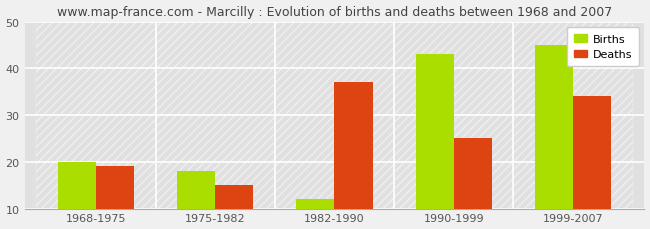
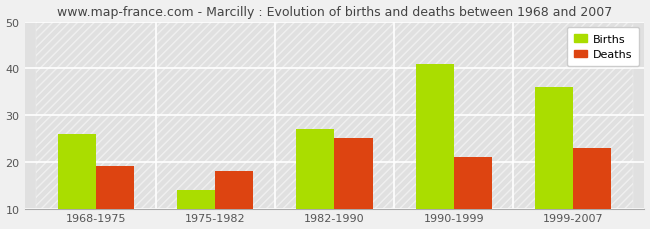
Births/1968-1975: 20 -> 26
Births/1975-1982: 18 -> 14
Deaths/1975-1982: 15 -> 18
Births/1982-1990: 12 -> 27
Deaths/1982-1990: 37 -> 25
Births/1990-1999: 43 -> 41
Deaths/1990-1999: 25 -> 21
Births/1999-2007: 45 -> 36
Deaths/1999-2007: 34 -> 23
